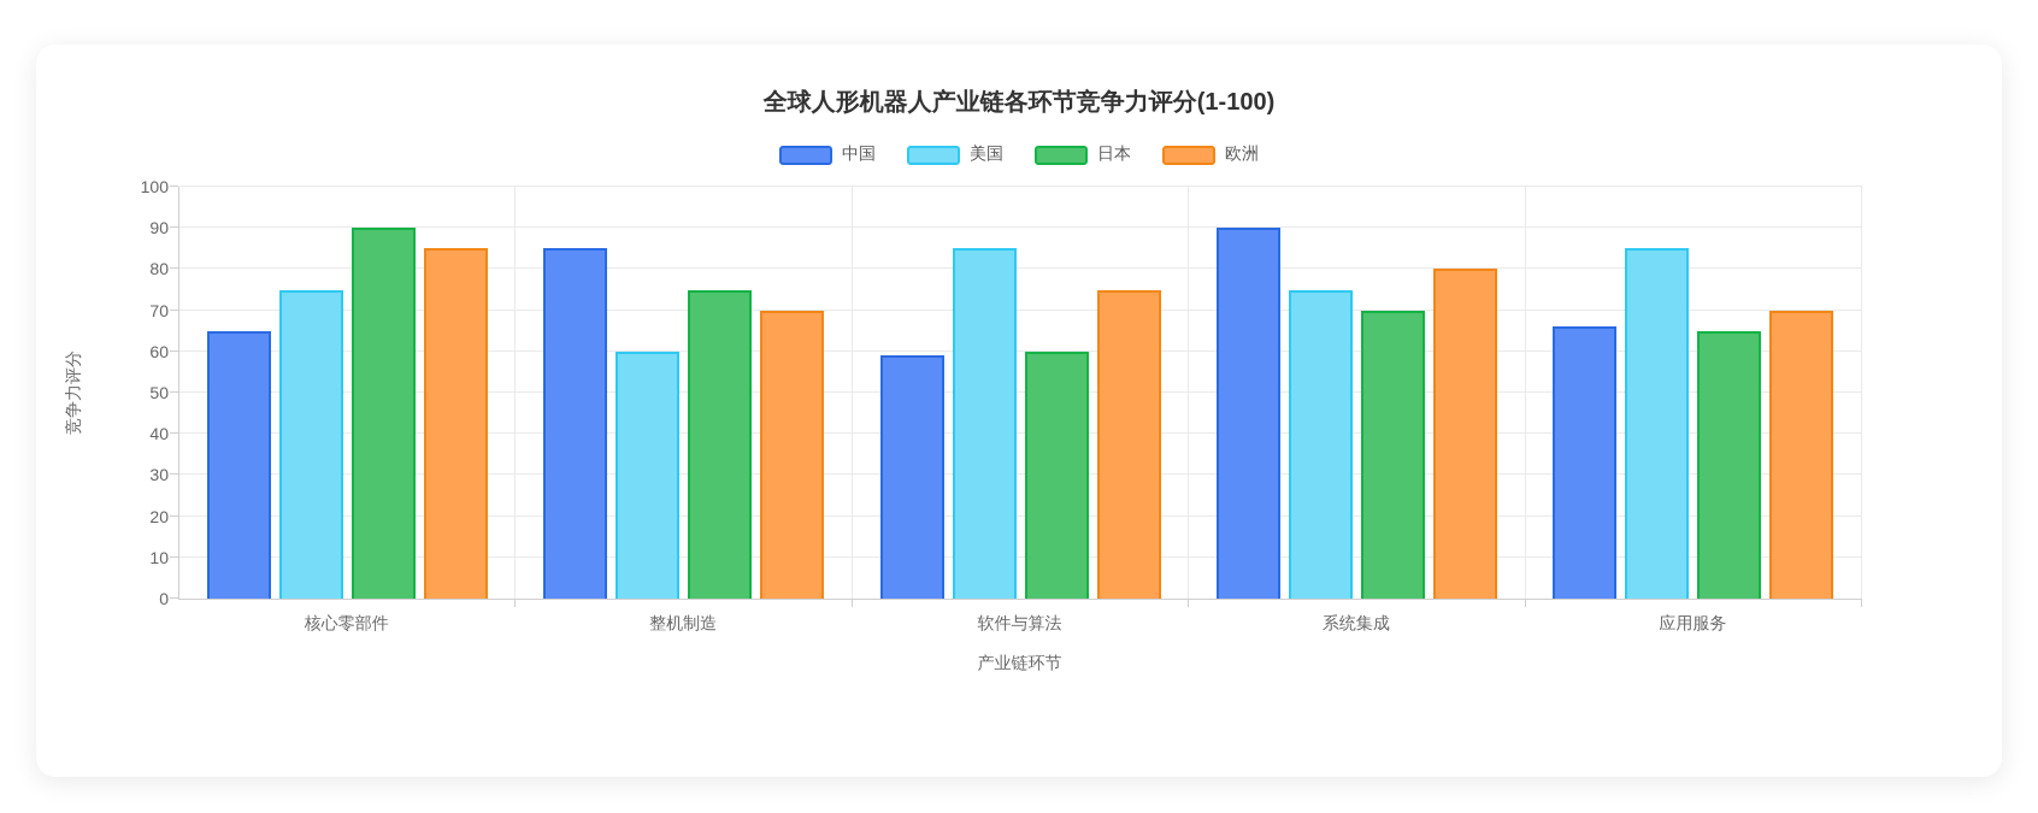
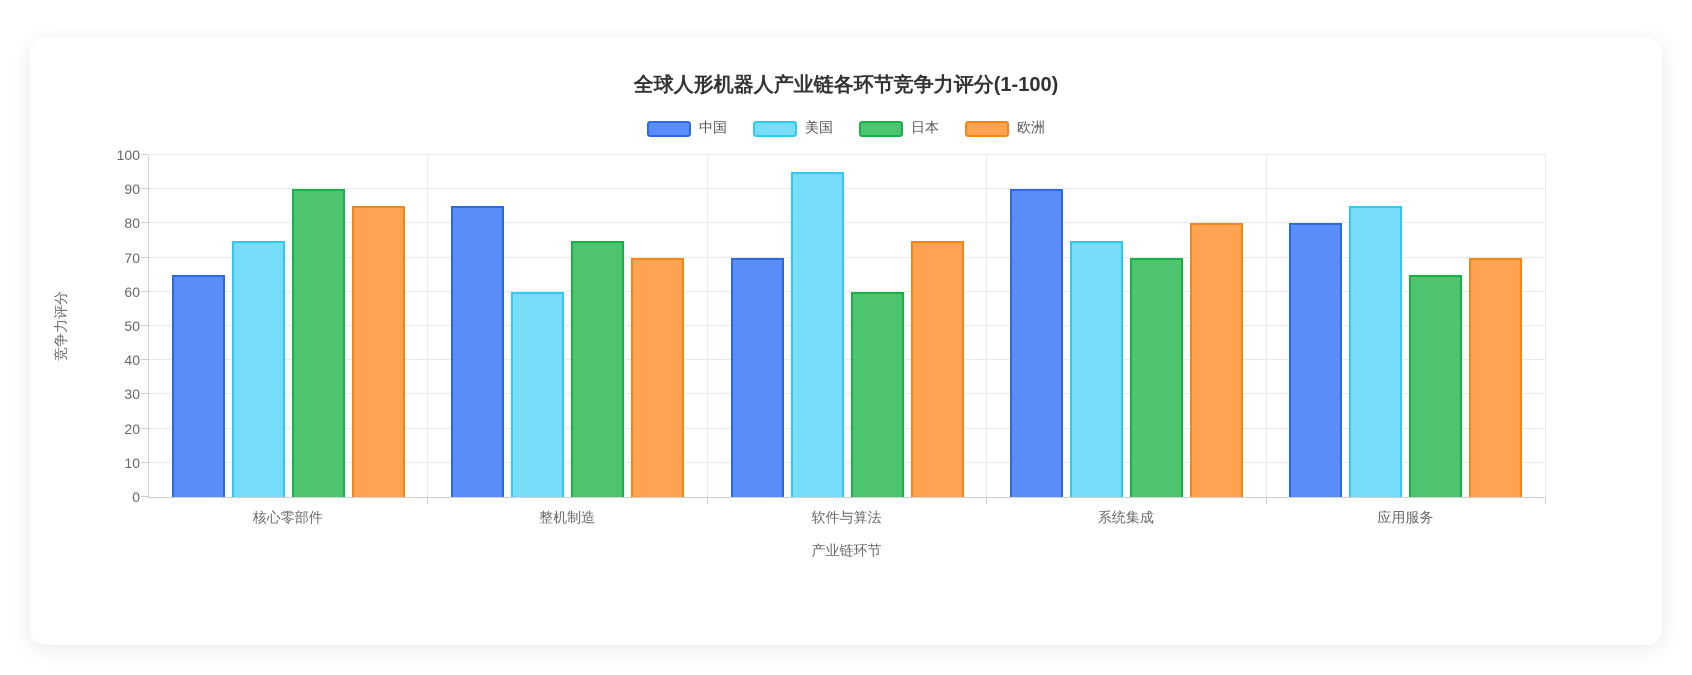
中国/软件与算法: 59 -> 70
美国/软件与算法: 85 -> 95
中国/应用服务: 66 -> 80
